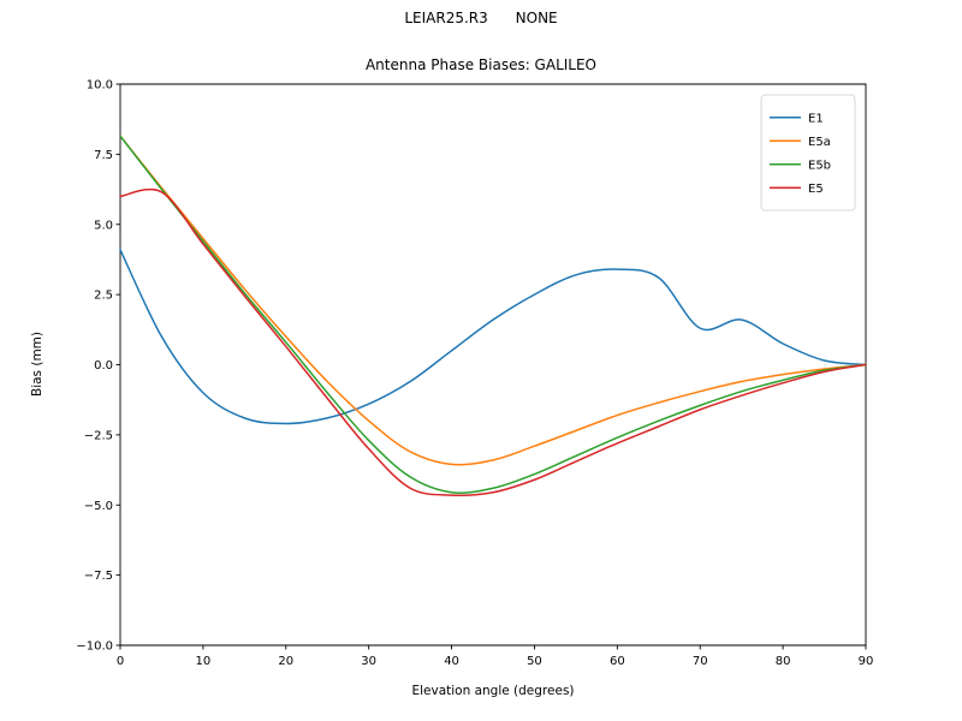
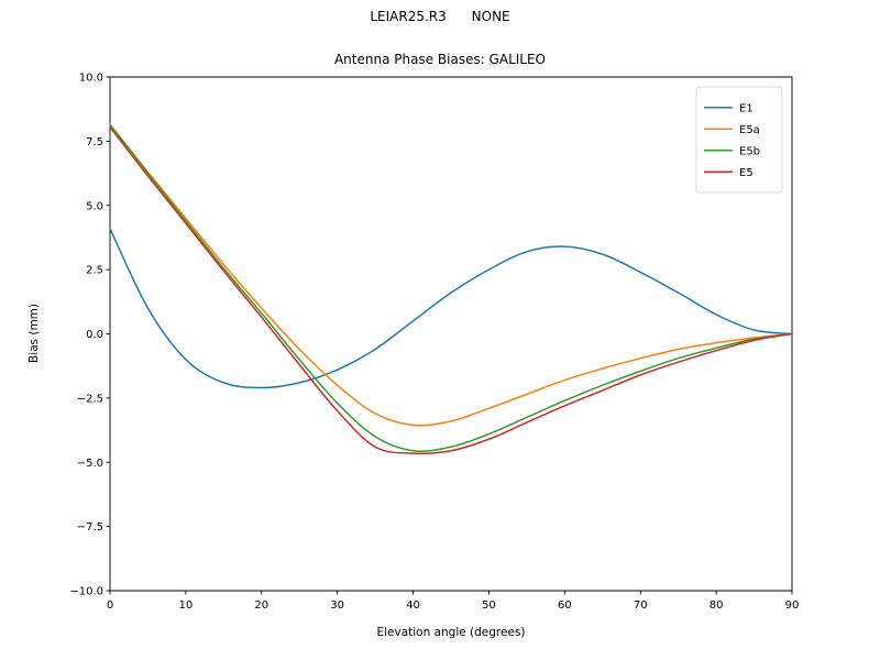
E5/0: 6.0 -> 8.1
E1/70: 1.3 -> 2.4
